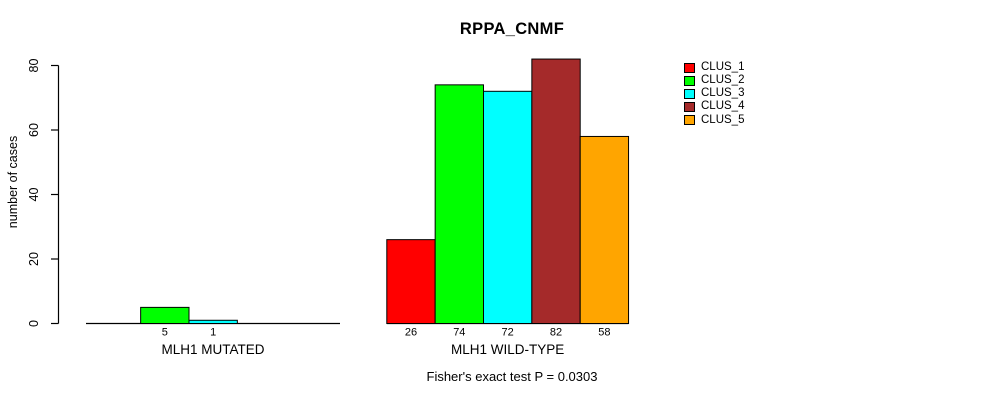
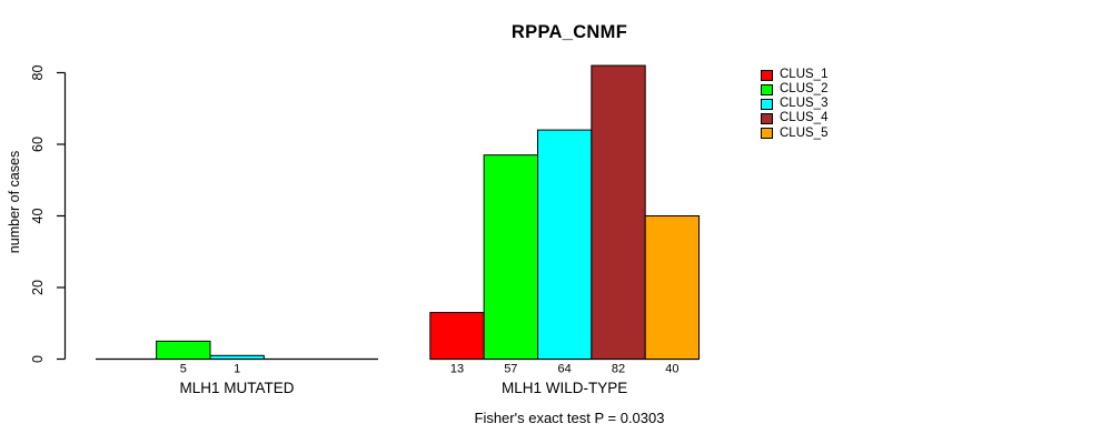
CLUS_1/MLH1 WILD-TYPE: 26 -> 13
CLUS_2/MLH1 WILD-TYPE: 74 -> 57
CLUS_3/MLH1 WILD-TYPE: 72 -> 64
CLUS_5/MLH1 WILD-TYPE: 58 -> 40
